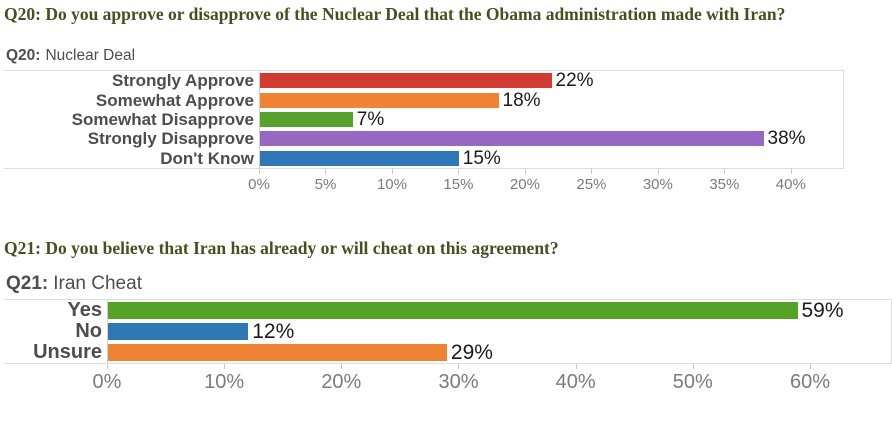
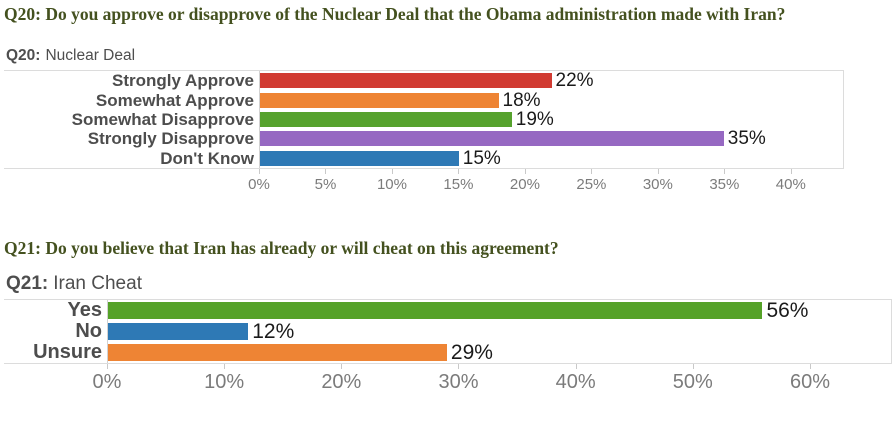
Nuclear Deal/Somewhat Disapprove: 7% -> 19%
Nuclear Deal/Strongly Disapprove: 38% -> 35%
Iran Cheat/Yes: 59% -> 56%
